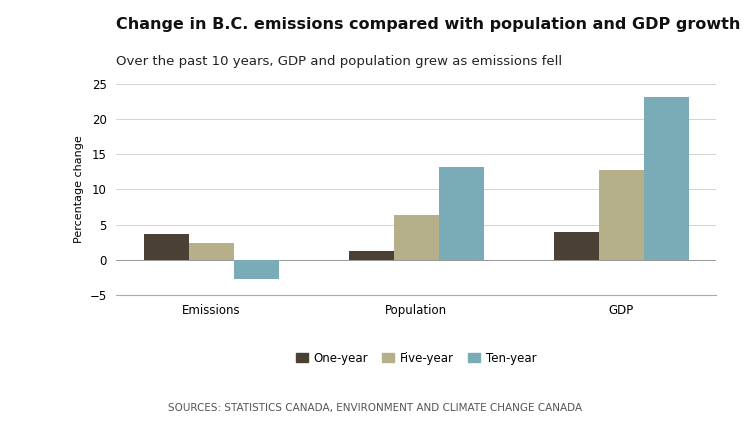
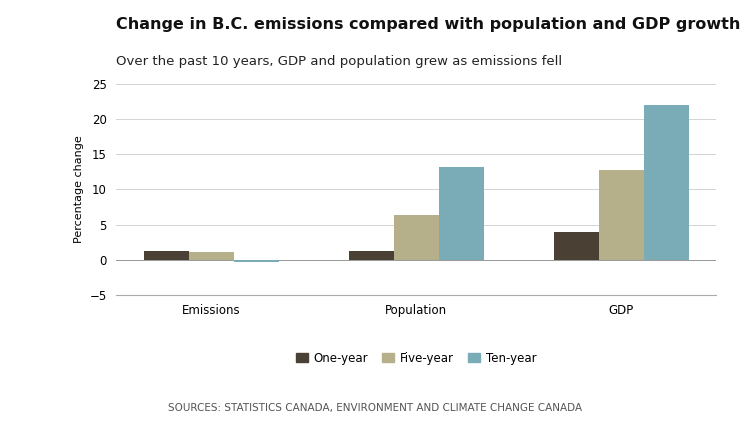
One-year/Emissions: 3.6 -> 1.2
Five-year/Emissions: 2.4 -> 1.1
Ten-year/Emissions: -2.8 -> -0.4
Ten-year/GDP: 23.2 -> 22.0
